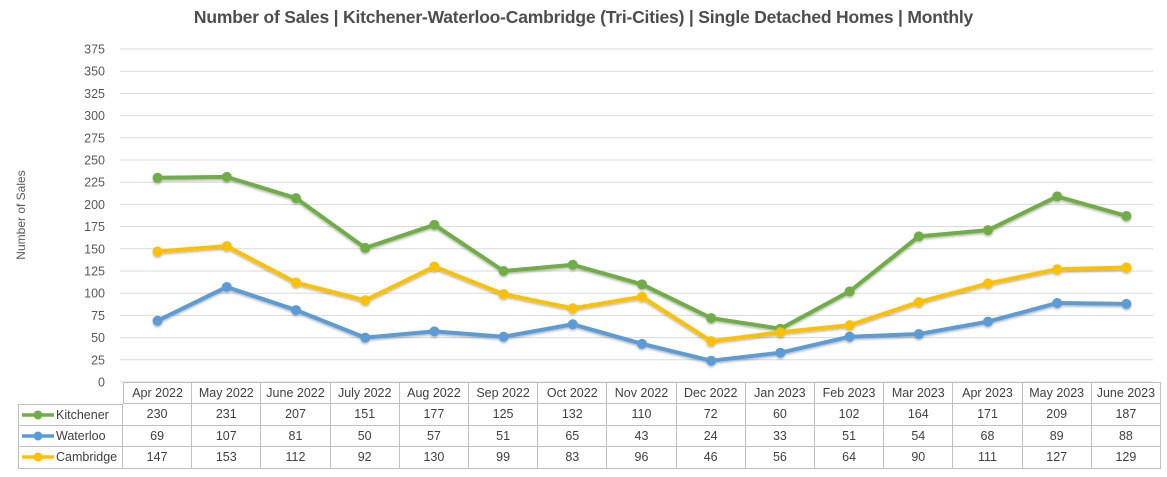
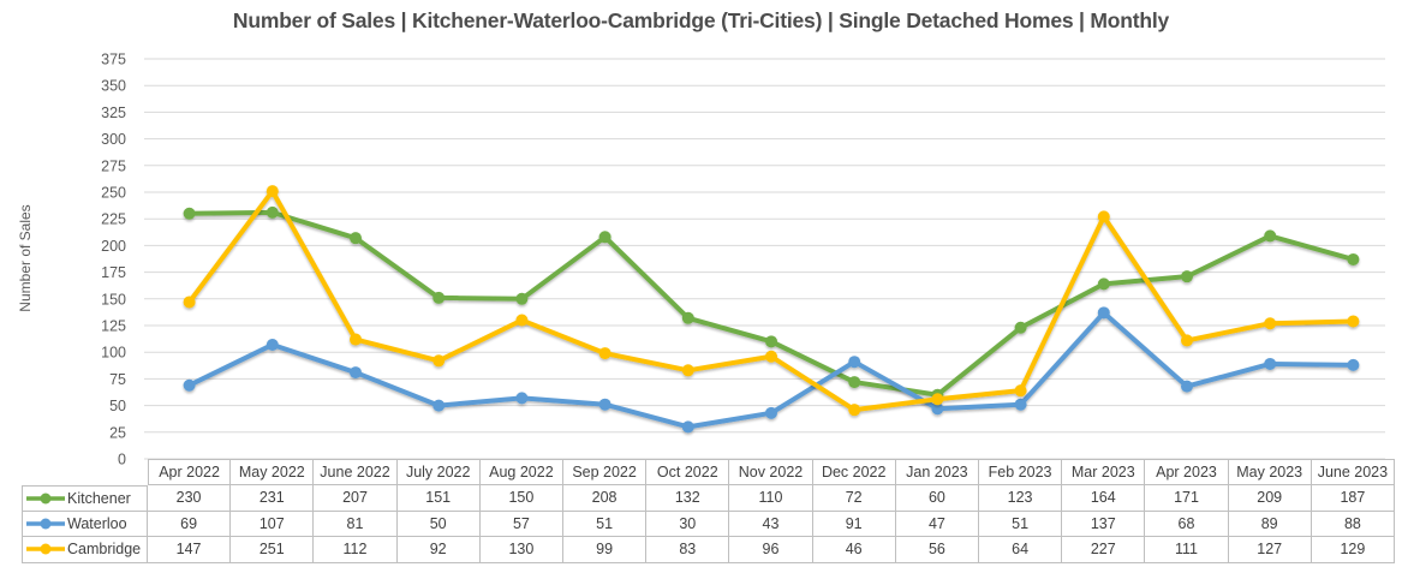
Cambridge/May 2022: 153 -> 251
Kitchener/Aug 2022: 177 -> 150
Kitchener/Sep 2022: 125 -> 208
Waterloo/Oct 2022: 65 -> 30
Waterloo/Dec 2022: 24 -> 91
Waterloo/Jan 2023: 33 -> 47
Kitchener/Feb 2023: 102 -> 123
Waterloo/Mar 2023: 54 -> 137
Cambridge/Mar 2023: 90 -> 227
